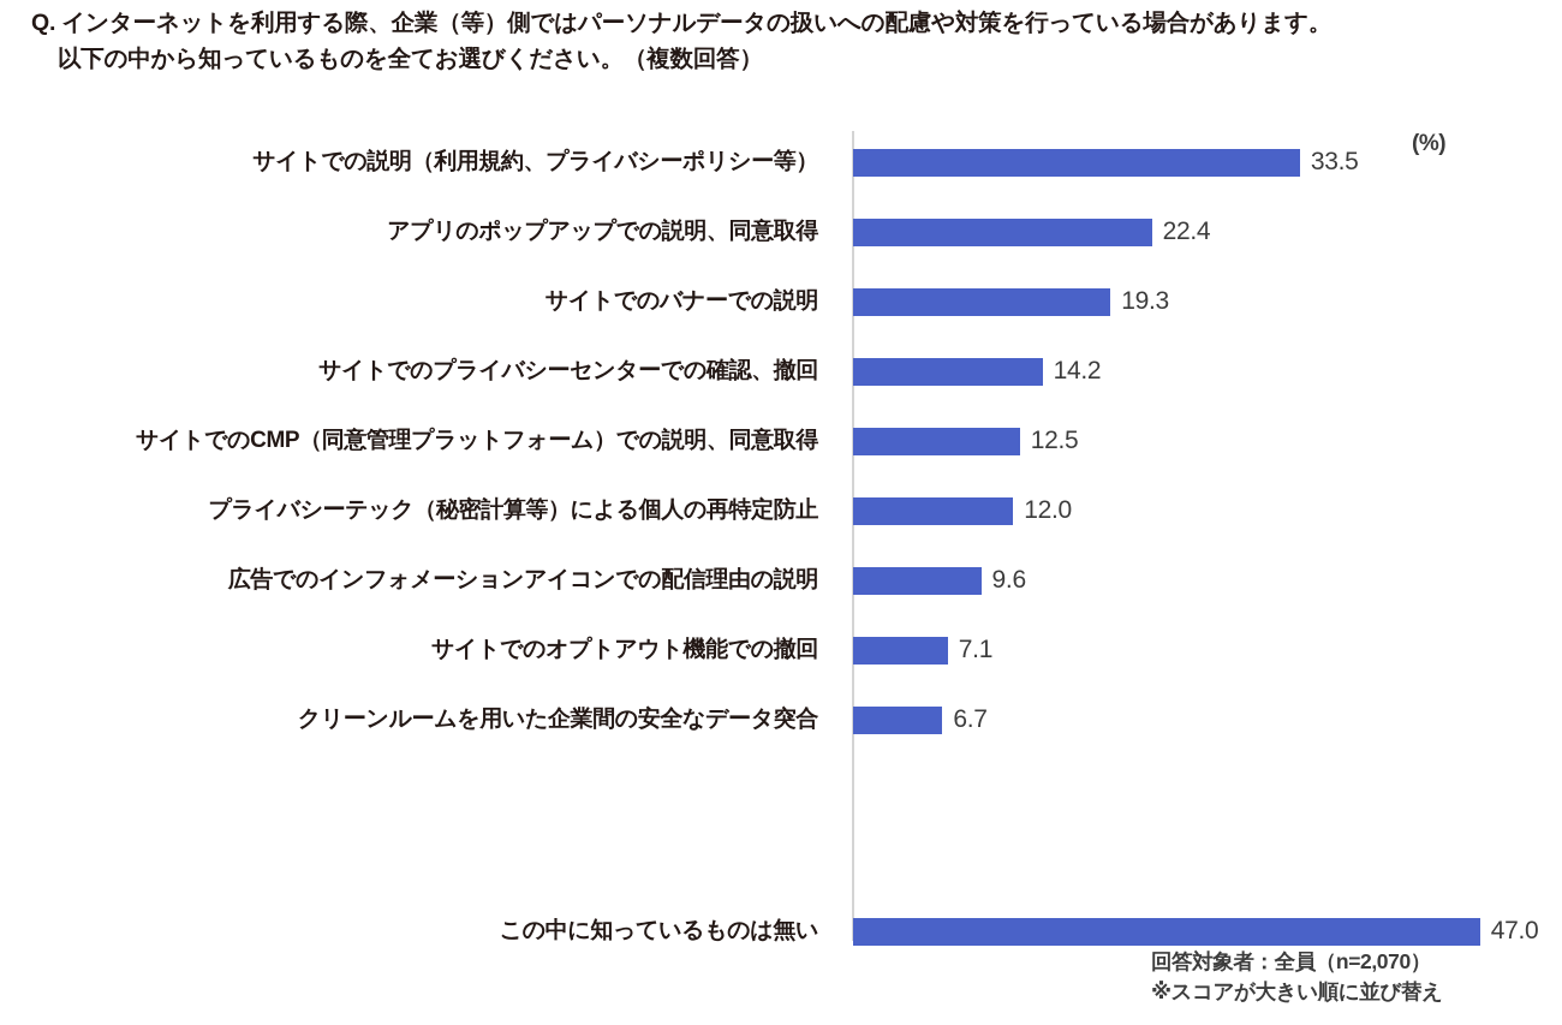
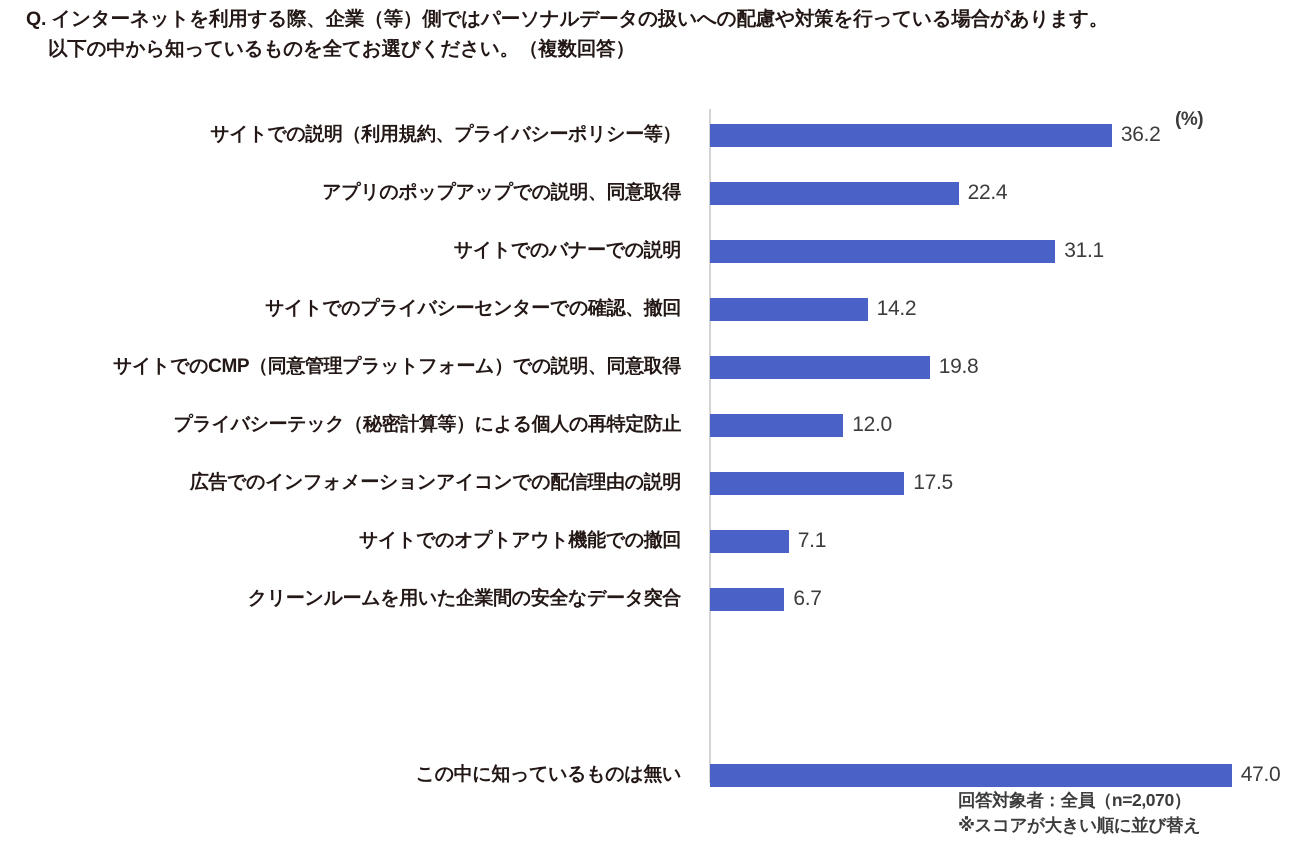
サイトでの説明（利用規約、プライバシーポリシー等）: 33.5 -> 36.2
サイトでのバナーでの説明: 19.3 -> 31.1
サイトでのCMP（同意管理プラットフォーム）での説明、同意取得: 12.5 -> 19.8
広告でのインフォメーションアイコンでの配信理由の説明: 9.6 -> 17.5
